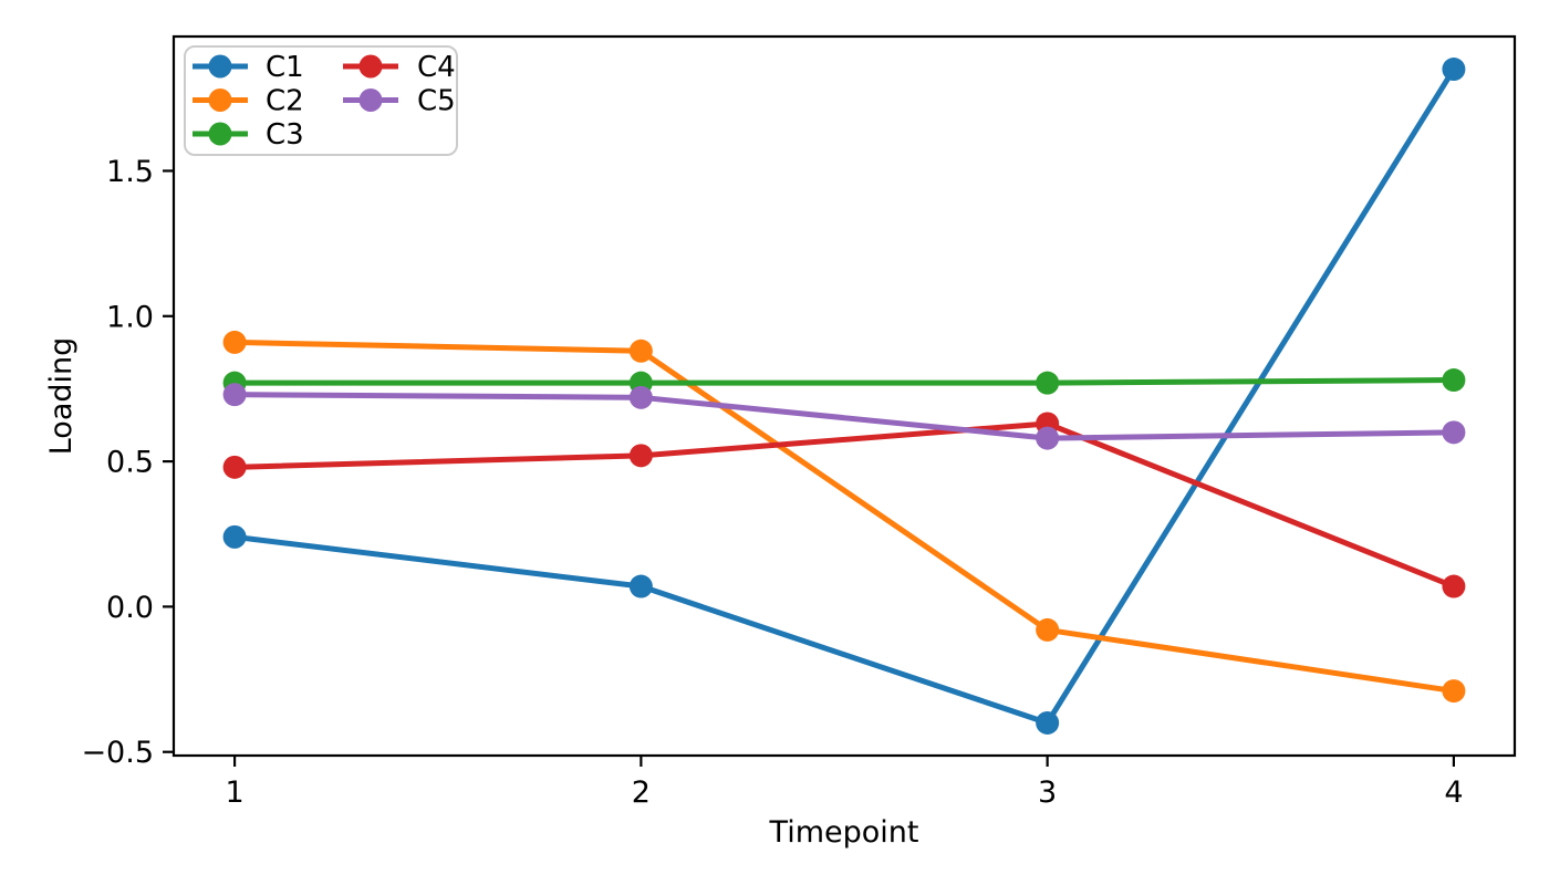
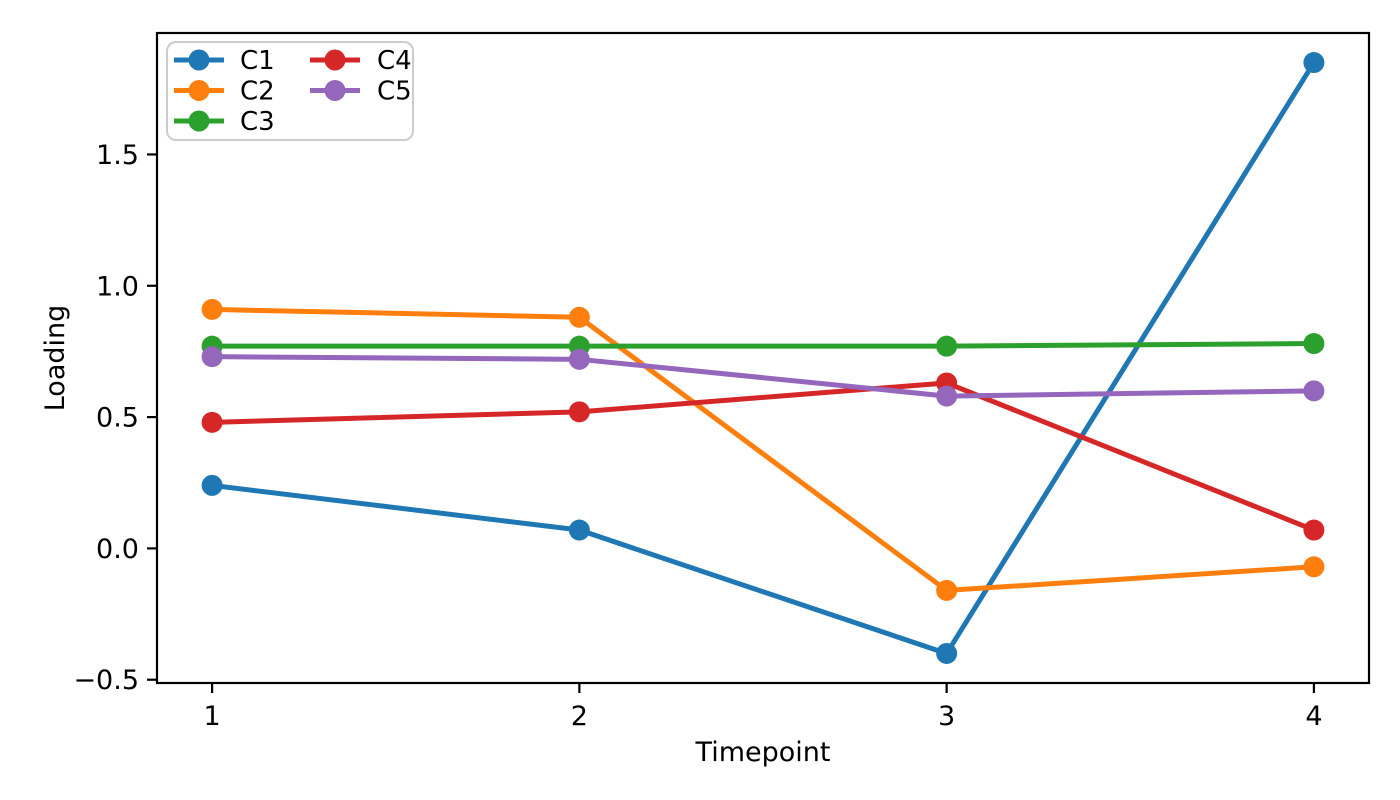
C2/3: -0.08 -> -0.16
C2/4: -0.29 -> -0.07
